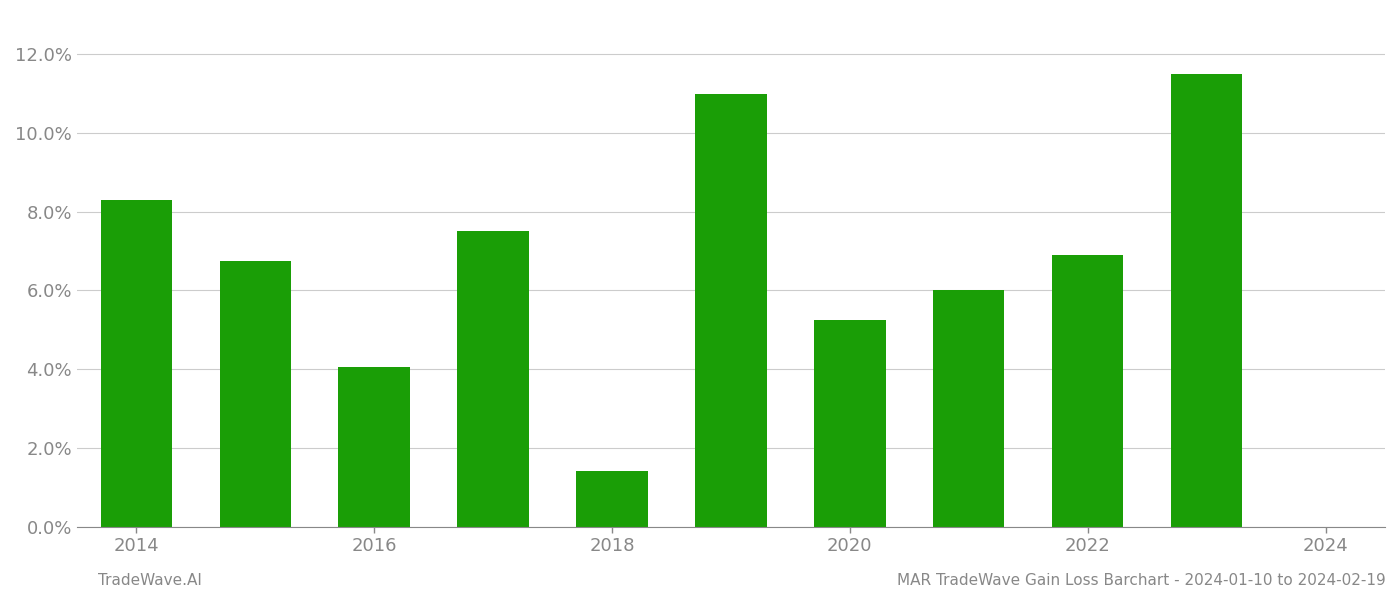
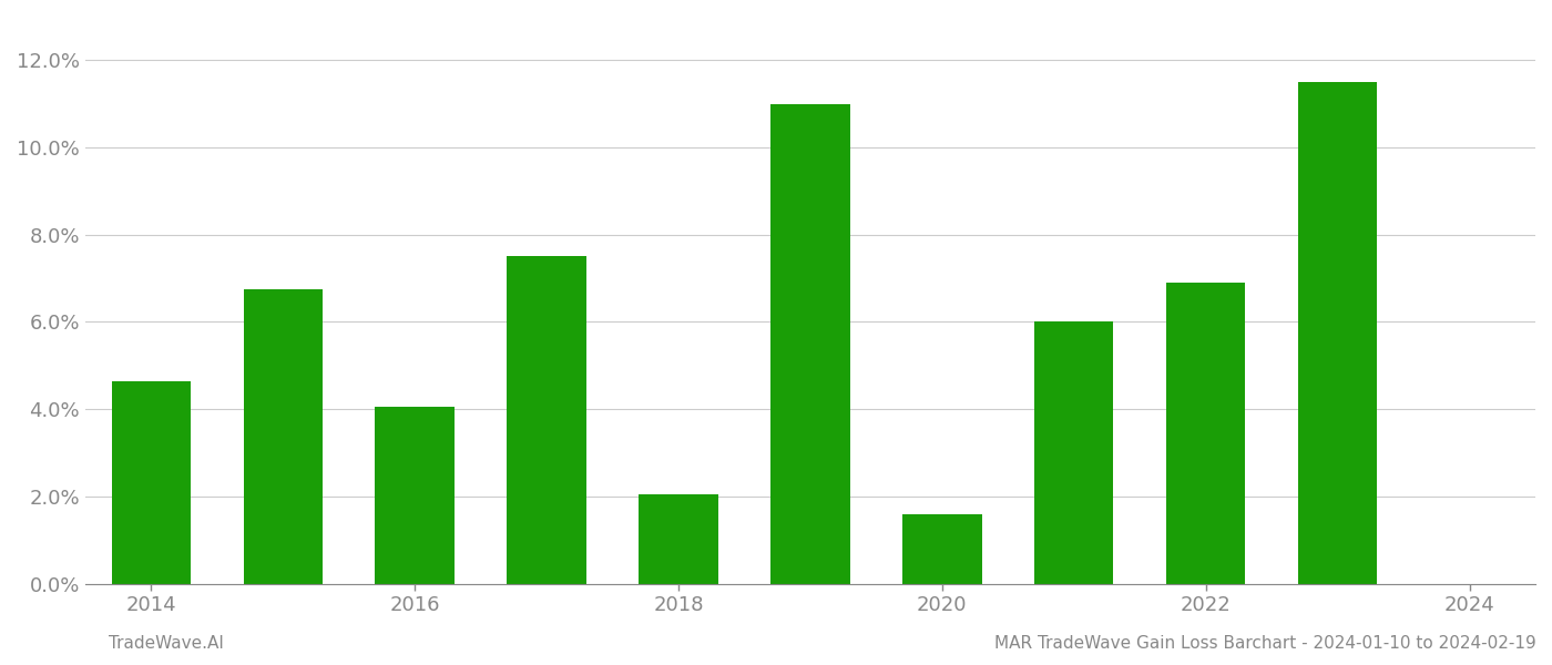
2014: 8.30% -> 4.65%
2018: 1.40% -> 2.05%
2020: 5.25% -> 1.60%
